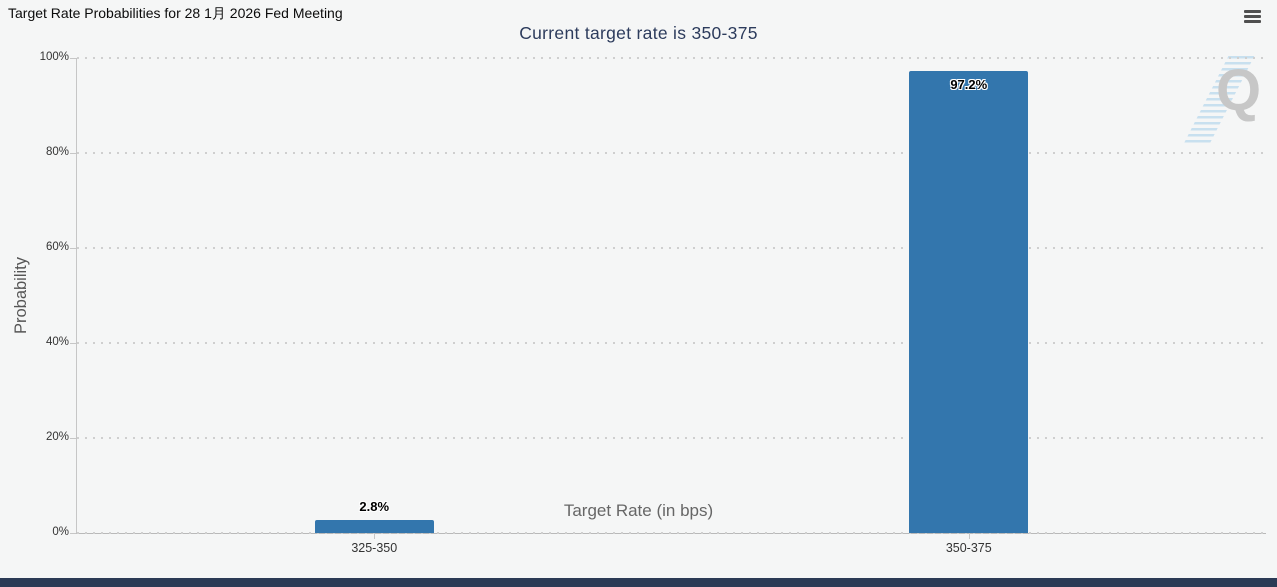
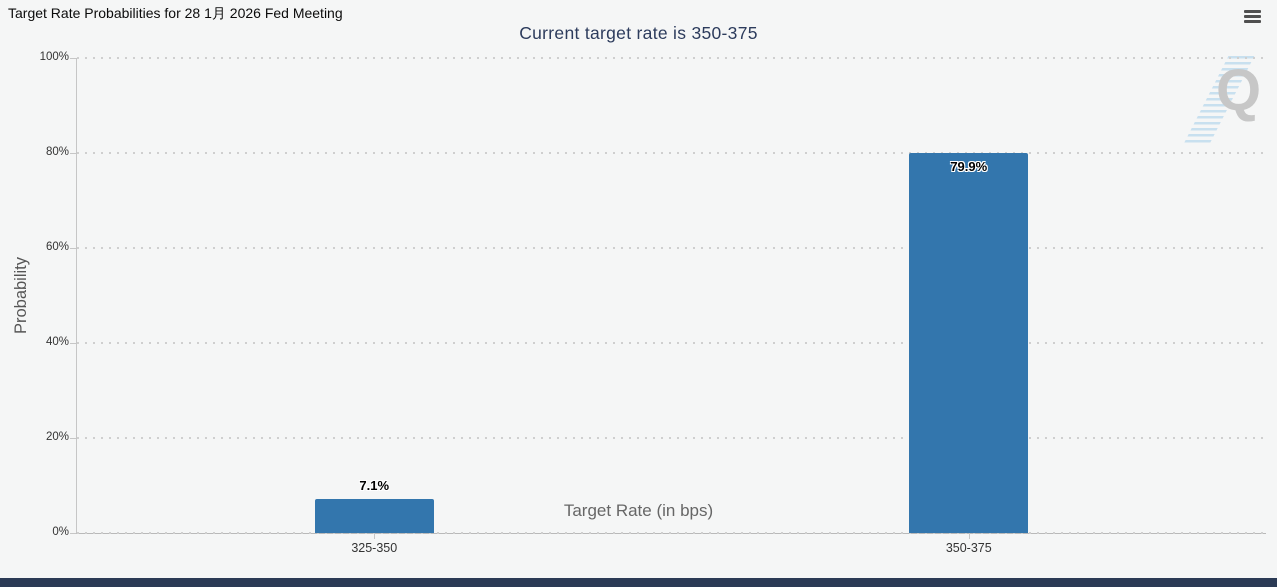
325-350: 2.8% -> 7.1%
350-375: 97.2% -> 79.9%
